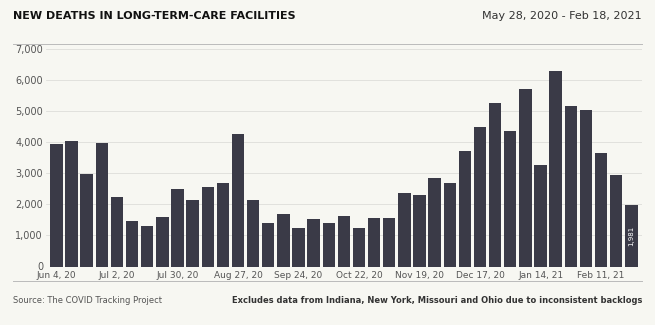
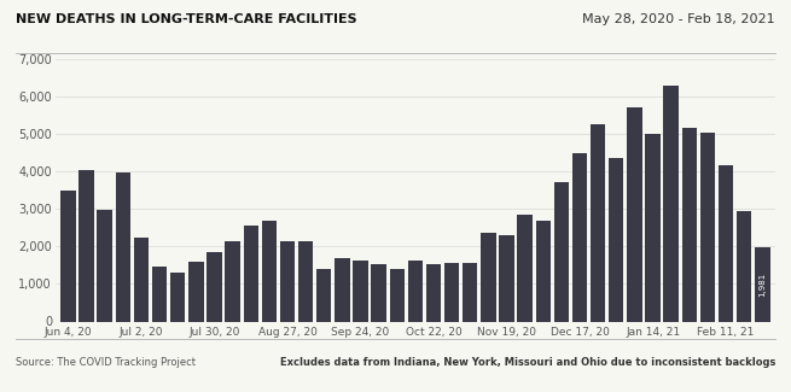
Jun 4, 20: 3,950 -> 3,480
Jul 30, 20: 2,500 -> 1,840
Aug 27, 20: 4,250 -> 2,140
Sep 24, 20: 1,250 -> 1,610
Oct 22, 20: 1,250 -> 1,540
Jan 14, 21: 3,250 -> 4,990
Feb 11, 21: 3,650 -> 4,160
